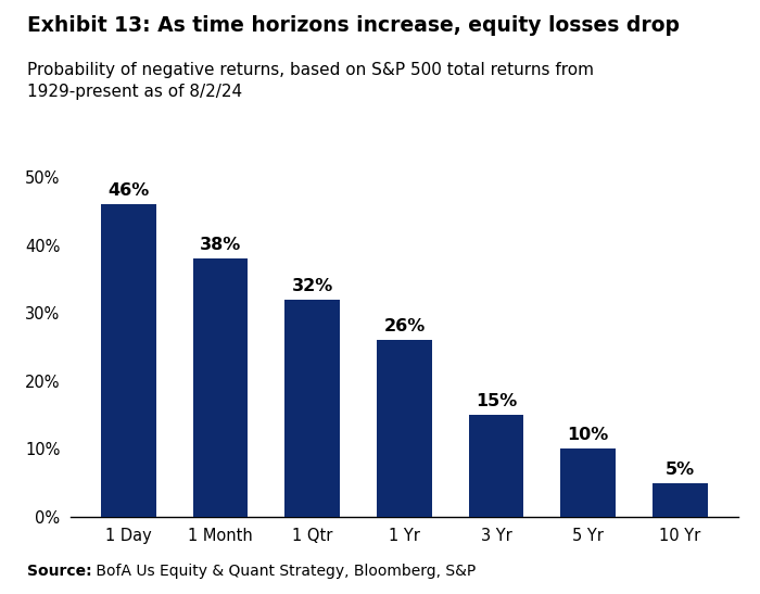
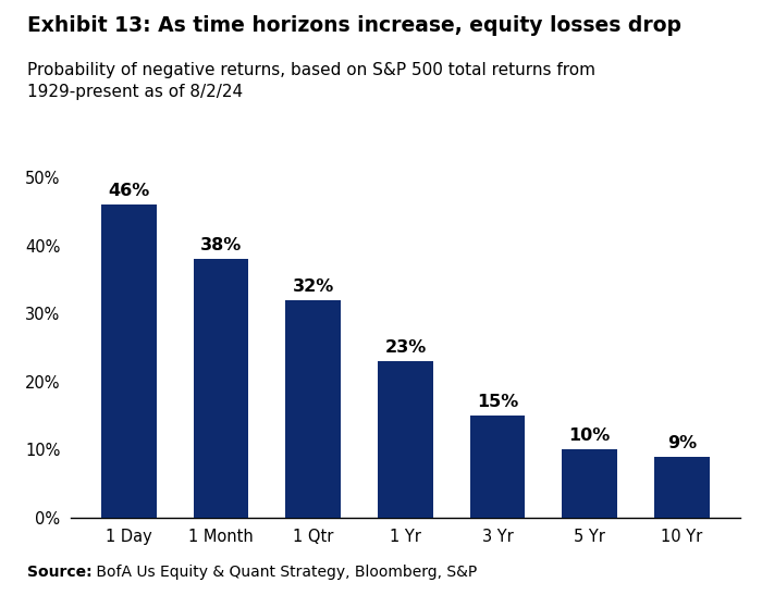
1 Yr: 26% -> 23%
10 Yr: 5% -> 9%
